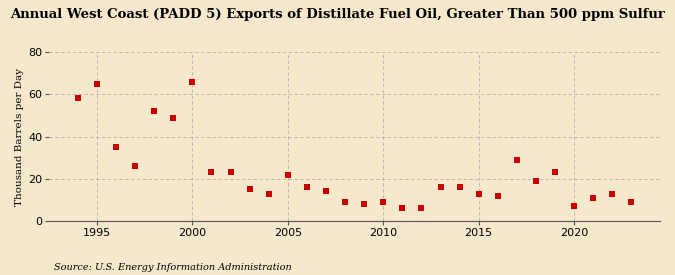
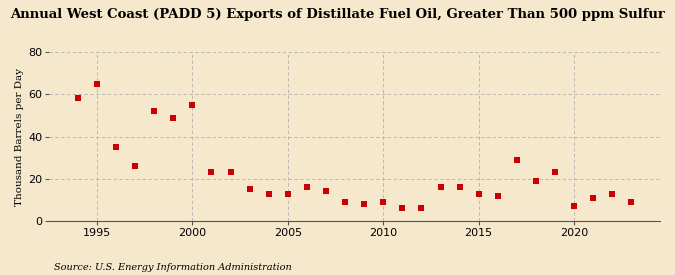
2000: 66 -> 55
2005: 22 -> 13
